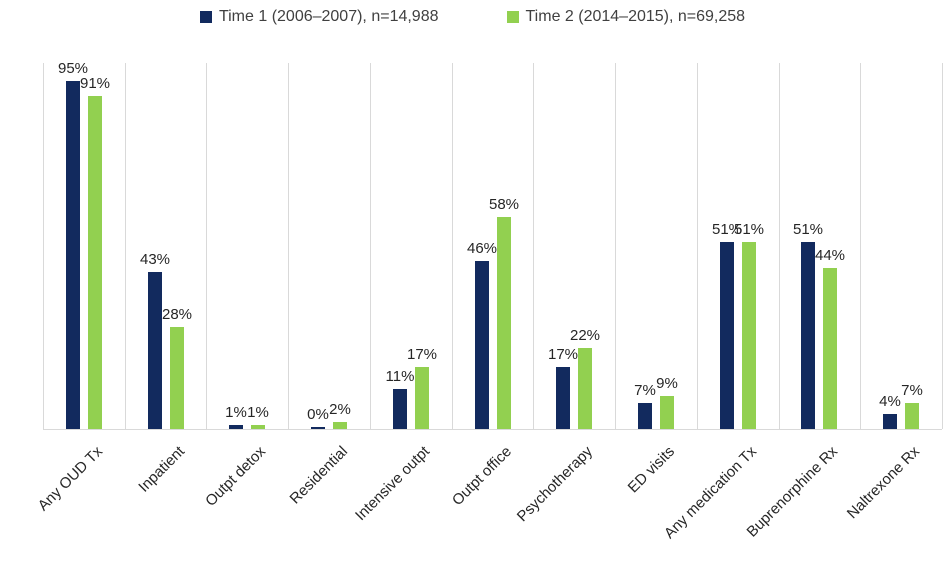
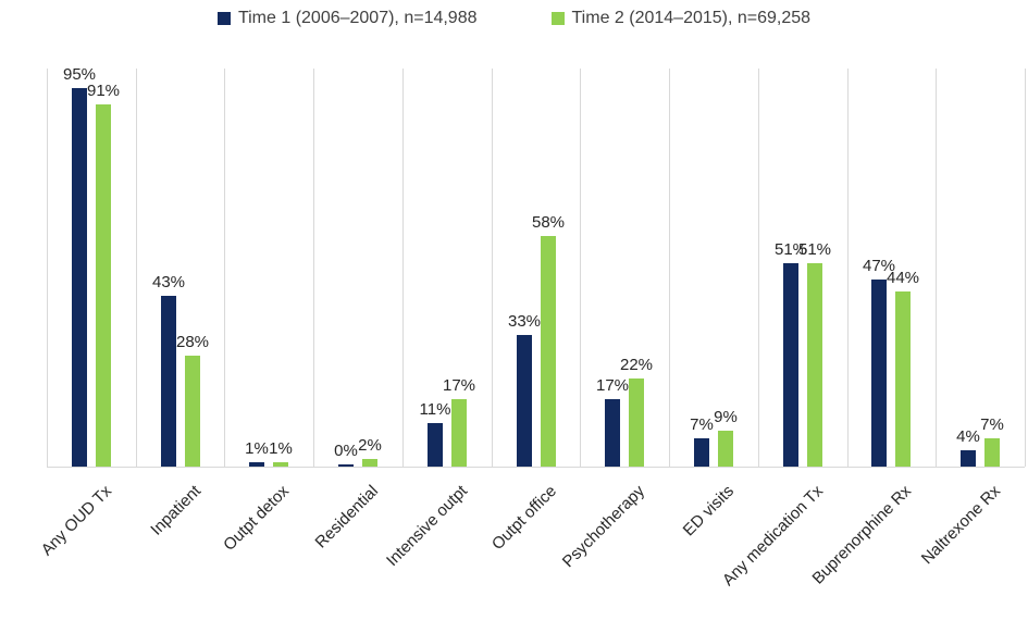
Time 1 (2006–2007), n=14,988/Outpt office: 46% -> 33%
Time 1 (2006–2007), n=14,988/Buprenorphine Rx: 51% -> 47%
